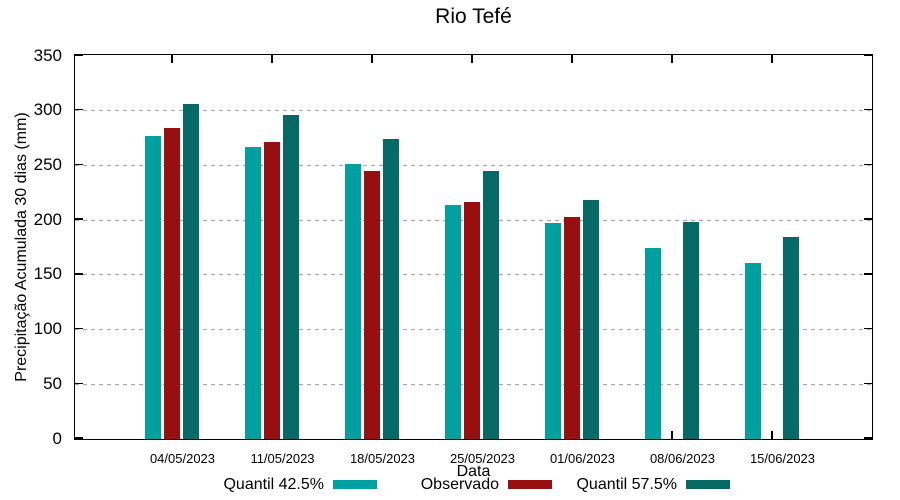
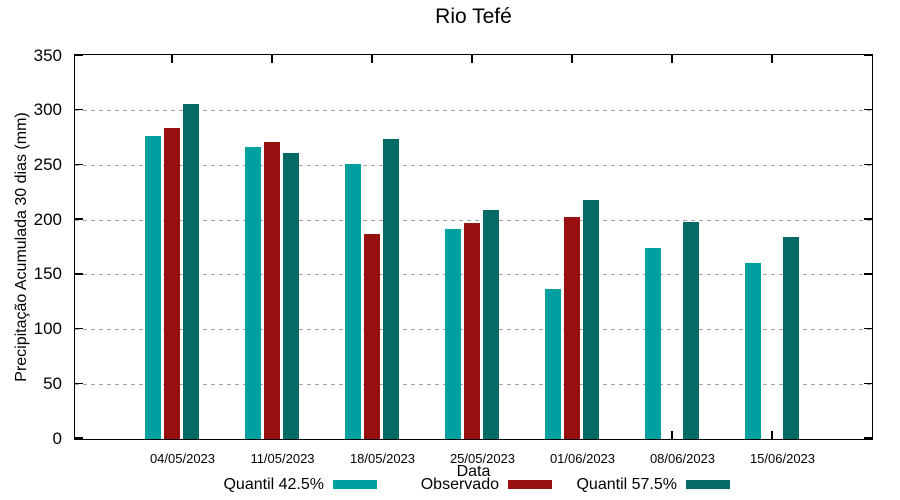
Quantil 57.5%/11/05/2023: 296 -> 261
Observado/18/05/2023: 245 -> 187
Quantil 42.5%/25/05/2023: 214 -> 192
Observado/25/05/2023: 217 -> 197
Quantil 57.5%/25/05/2023: 245 -> 209
Quantil 42.5%/01/06/2023: 197 -> 137
